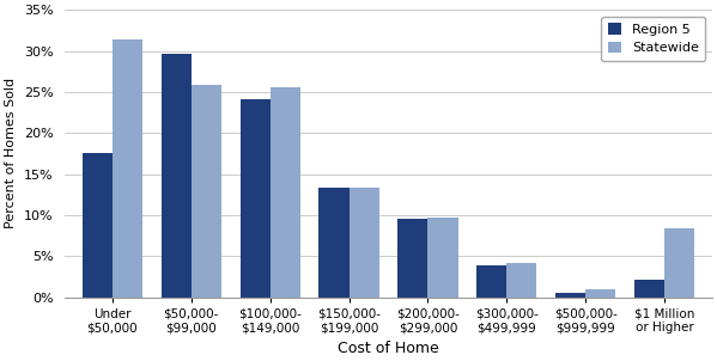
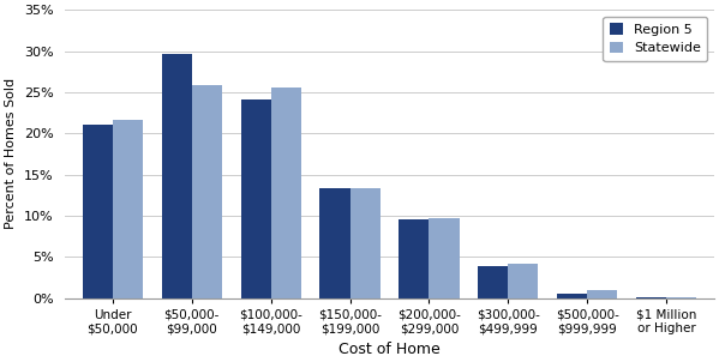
Region 5/Under $50,000: 17.6% -> 21.0%
Statewide/Under $50,000: 31.4% -> 21.7%
Region 5/$1 Million or Higher: 2.2% -> 0.1%
Statewide/$1 Million or Higher: 8.4% -> 0.1%
